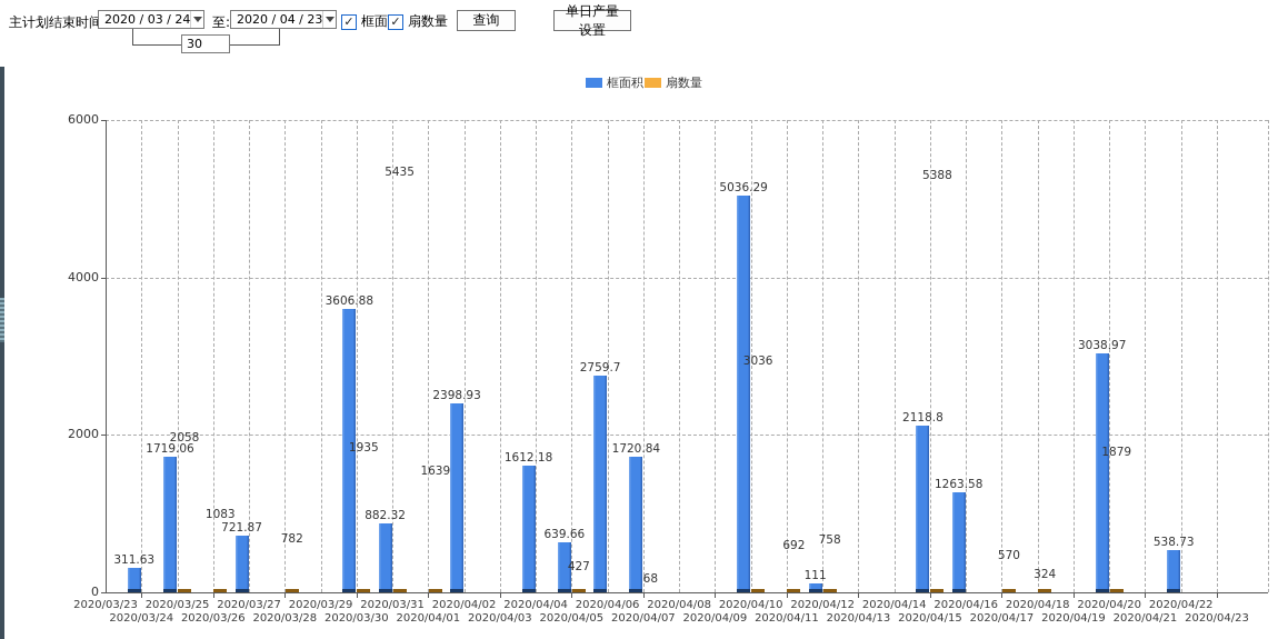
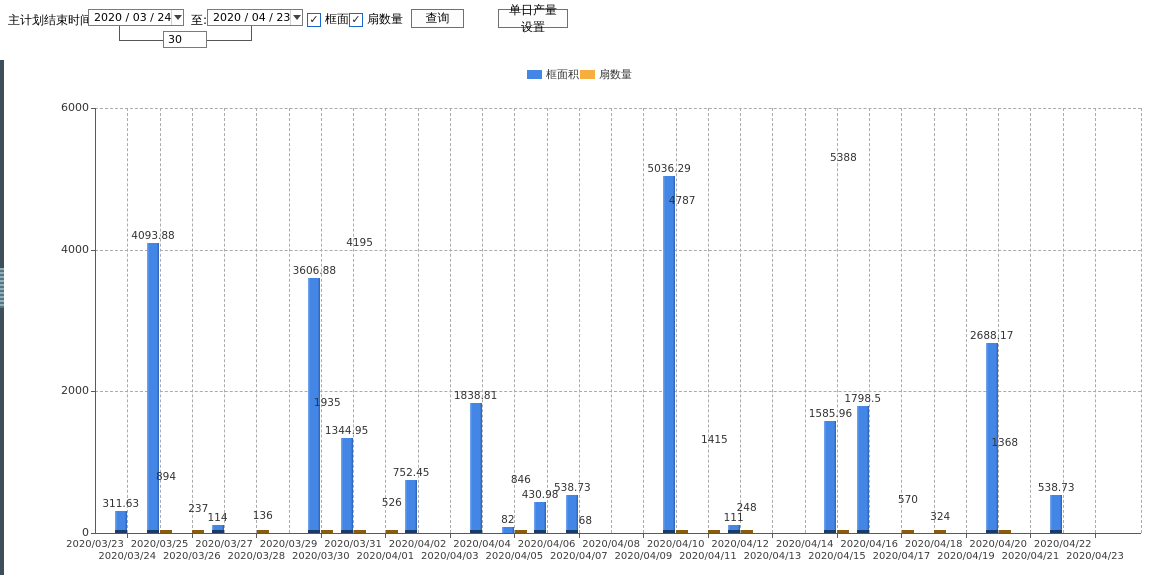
框面积/2020/03/25: 1719.06 -> 4093.88
扇数量/2020/03/25: 2058 -> 894
扇数量/2020/03/26: 1083 -> 237
框面积/2020/03/27: 721.87 -> 114
扇数量/2020/03/28: 782 -> 136
框面积/2020/03/31: 882.32 -> 1344.95
扇数量/2020/03/31: 5435 -> 4195
扇数量/2020/04/01: 1639 -> 526
框面积/2020/04/02: 2398.93 -> 752.45
框面积/2020/04/04: 1612.18 -> 1838.81
框面积/2020/04/05: 639.66 -> 82
扇数量/2020/04/05: 427 -> 846
框面积/2020/04/06: 2759.7 -> 430.98
框面积/2020/04/07: 1720.84 -> 538.73
扇数量/2020/04/10: 3036 -> 4787
扇数量/2020/04/11: 692 -> 1415
扇数量/2020/04/12: 758 -> 248
框面积/2020/04/15: 2118.8 -> 1585.96
框面积/2020/04/16: 1263.58 -> 1798.5
框面积/2020/04/20: 3038.97 -> 2688.17
扇数量/2020/04/20: 1879 -> 1368
